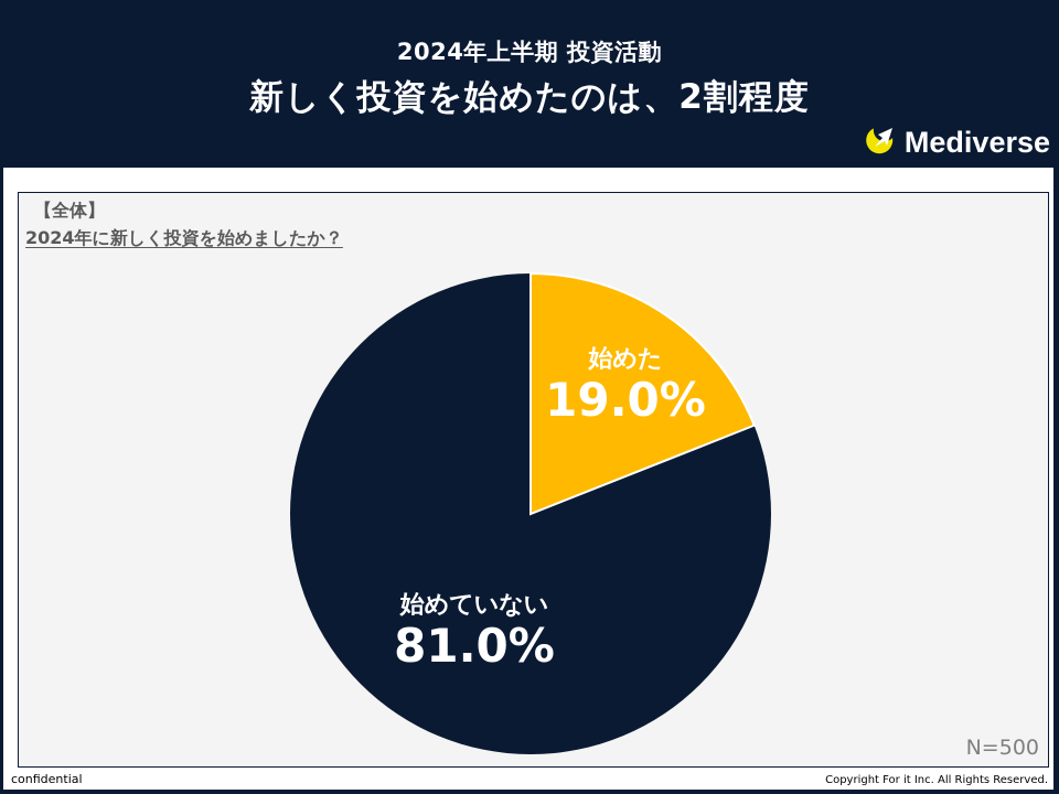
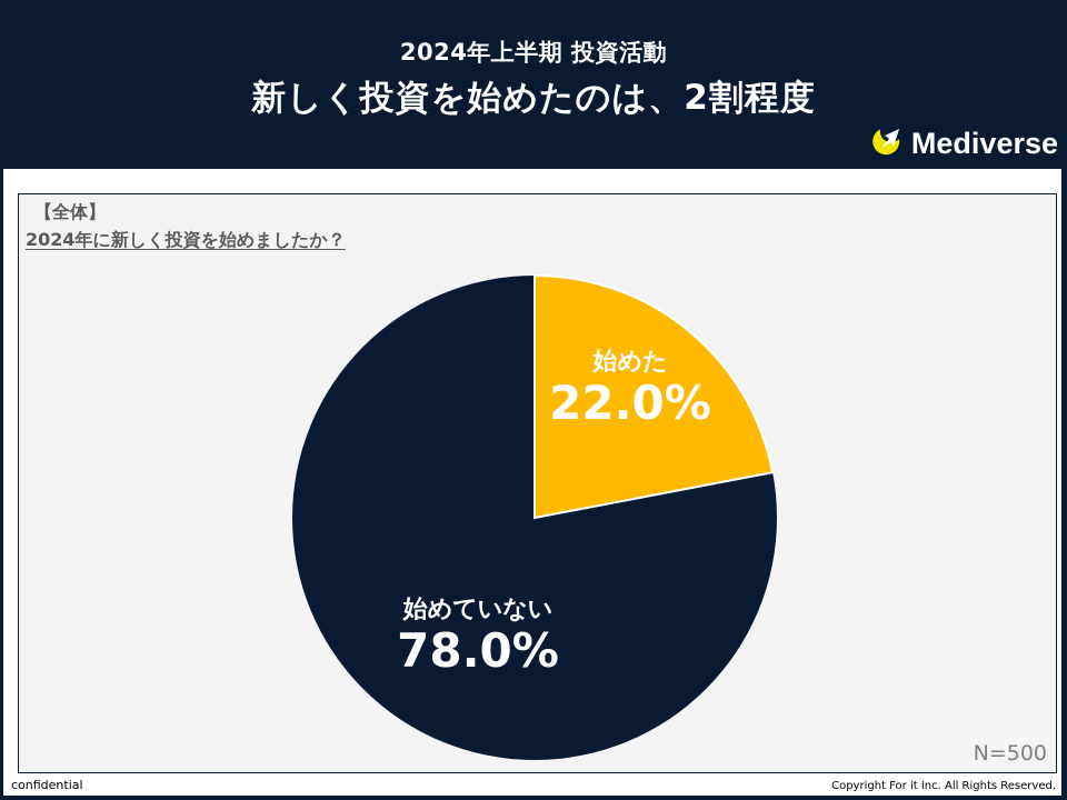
始めた: 19.0% -> 22.0%
始めていない: 81.0% -> 78.0%
